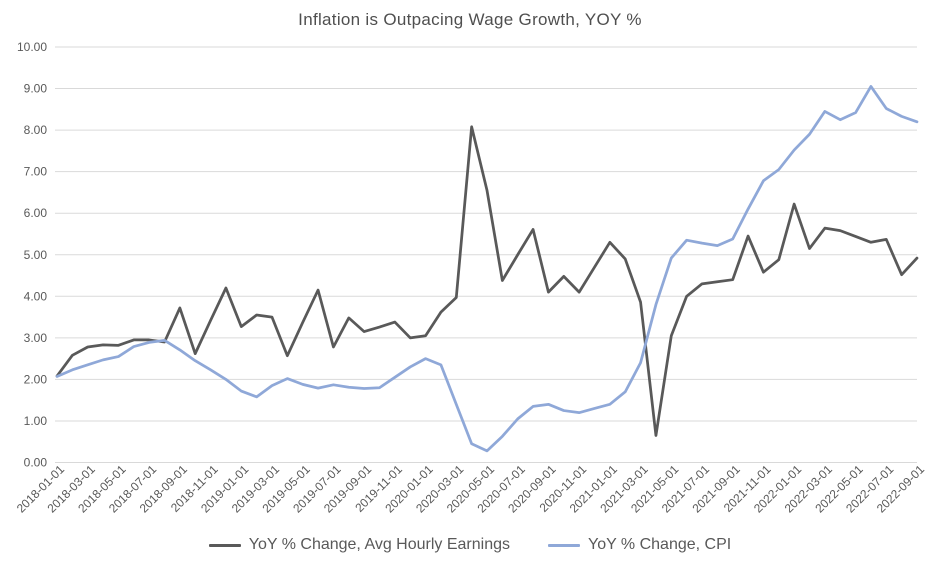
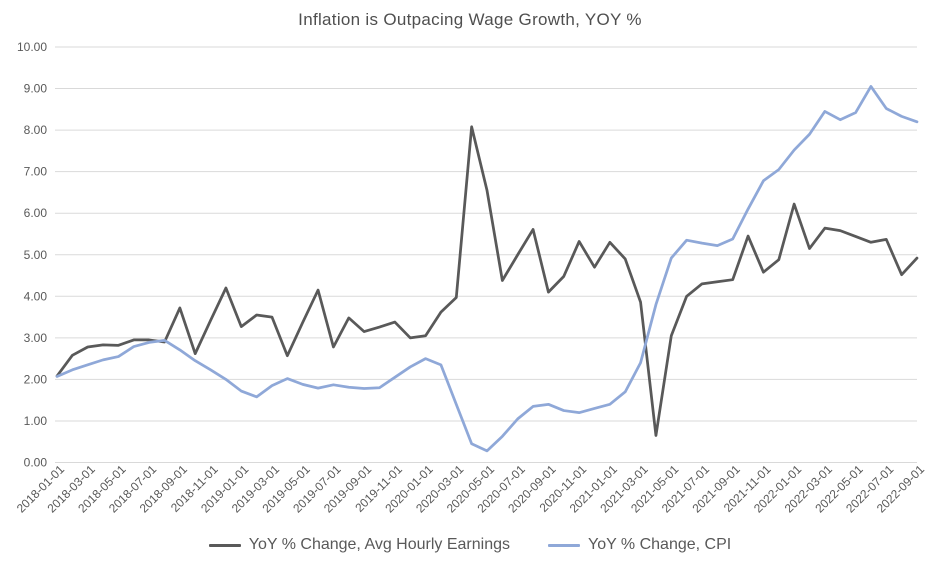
YoY % Change, Avg Hourly Earnings/2020-11-01: 4.1 -> 5.3
